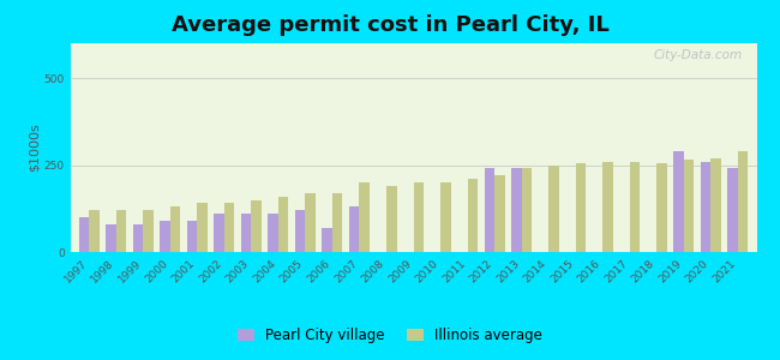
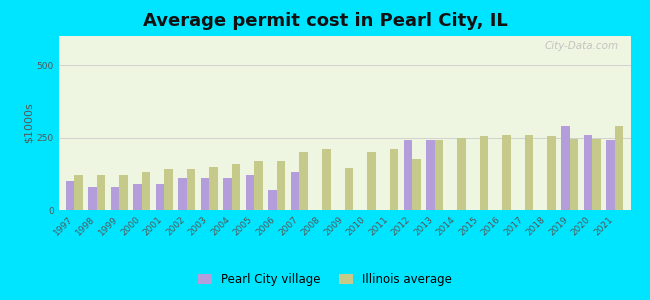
Illinois average/2008: 190 -> 210
Illinois average/2009: 200 -> 145
Illinois average/2012: 220 -> 175
Illinois average/2019: 265 -> 245
Illinois average/2020: 270 -> 245
